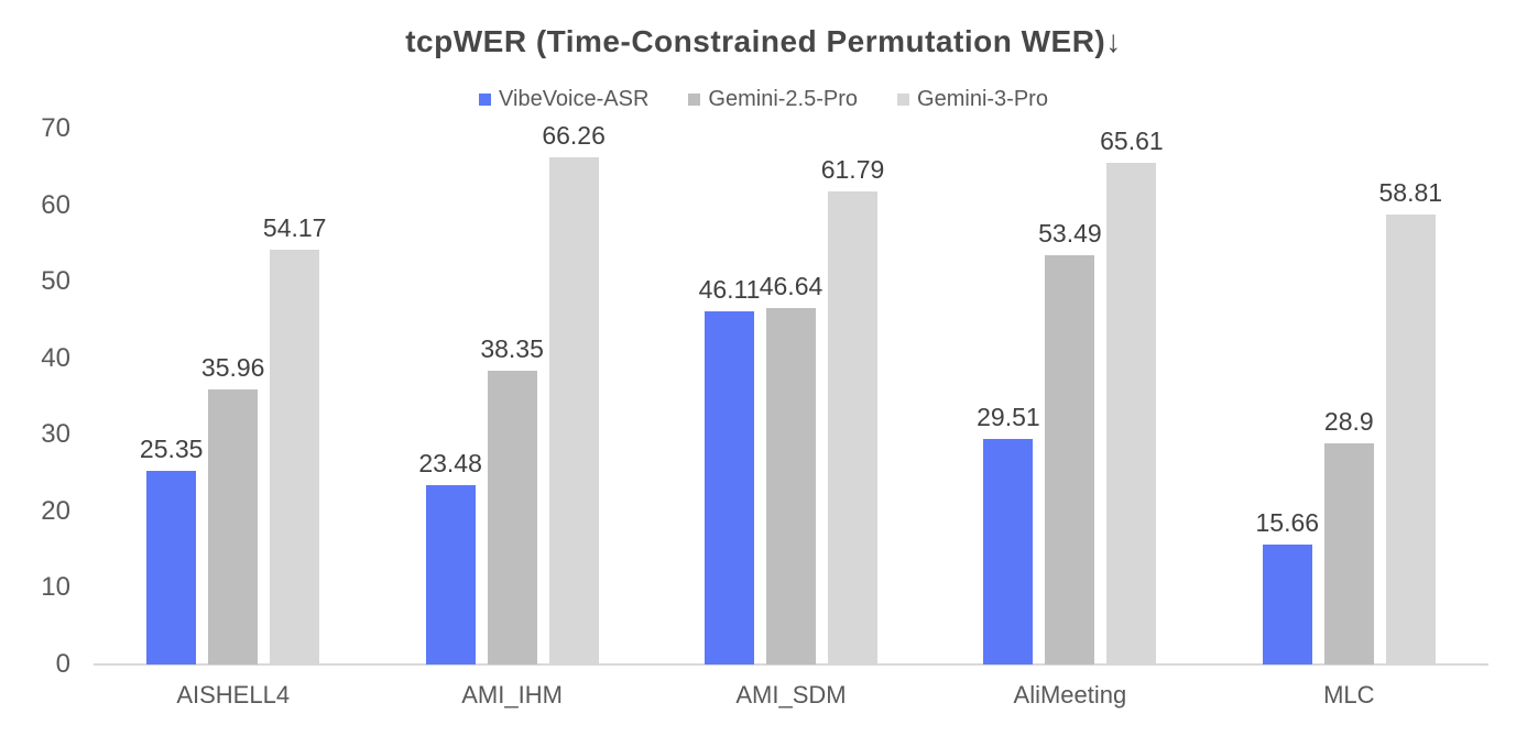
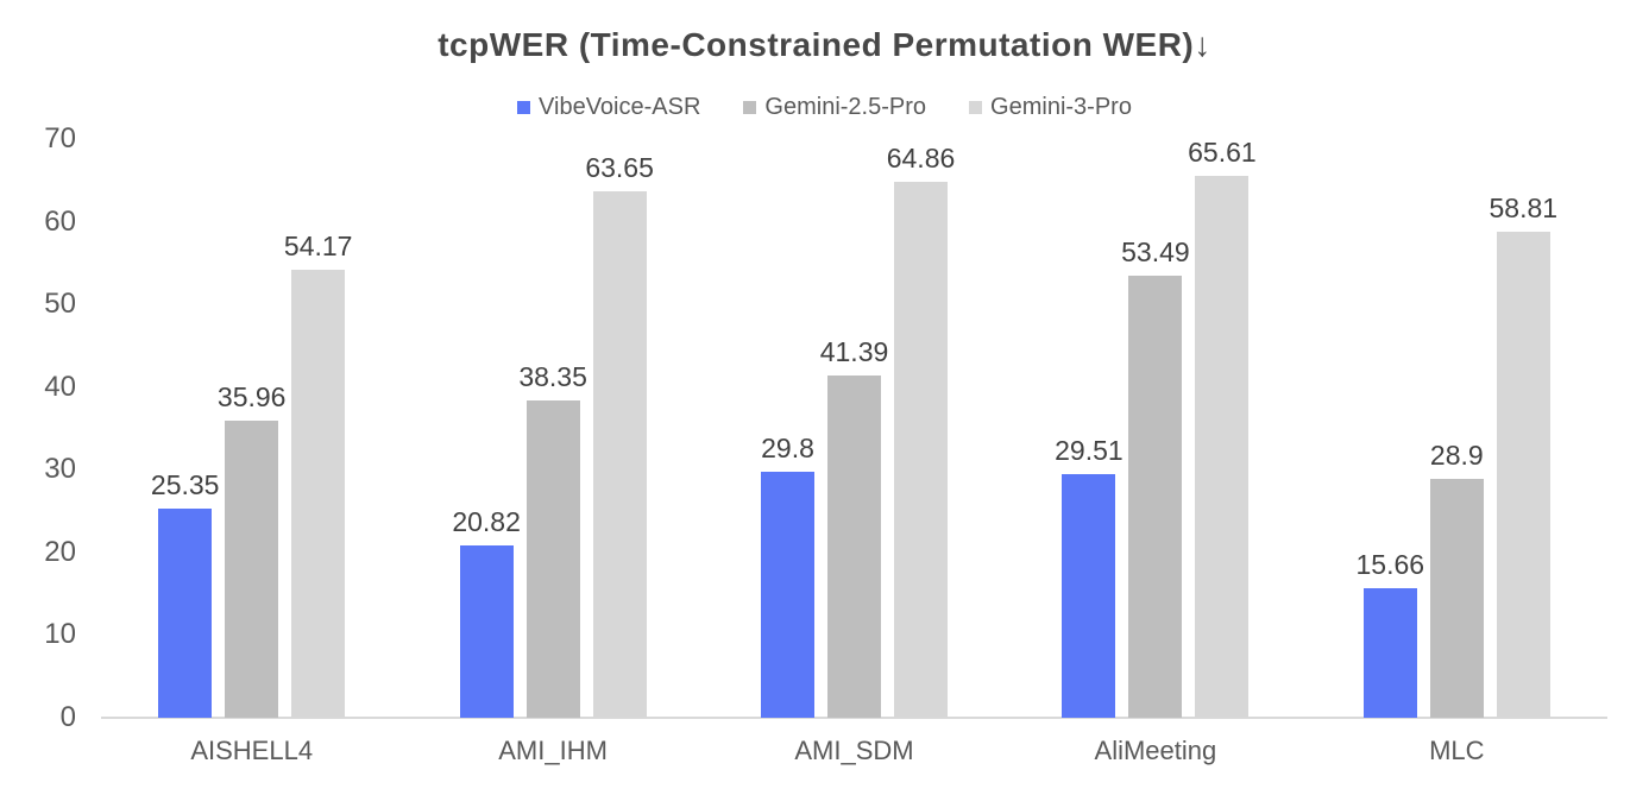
VibeVoice-ASR/AMI_IHM: 23.48 -> 20.82
Gemini-3-Pro/AMI_IHM: 66.26 -> 63.65
VibeVoice-ASR/AMI_SDM: 46.11 -> 29.8
Gemini-2.5-Pro/AMI_SDM: 46.64 -> 41.39
Gemini-3-Pro/AMI_SDM: 61.79 -> 64.86
